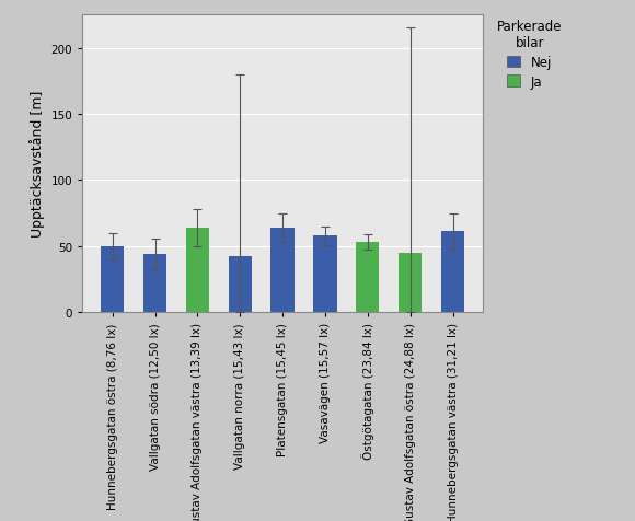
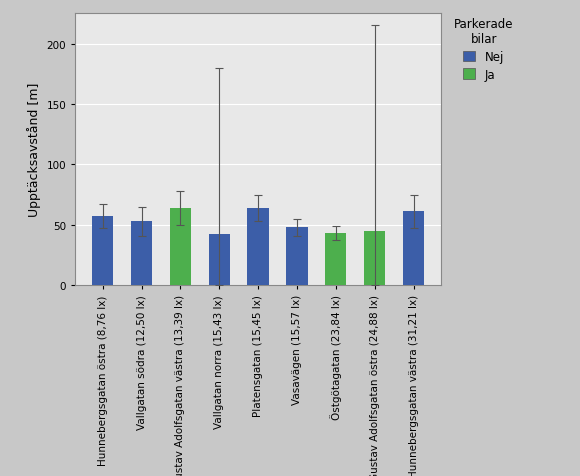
Hunnebergsgatan östra (8,76 lx): 50 -> 57
Vallgatan södra (12,50 lx): 44 -> 53
Vasavägen (15,57 lx): 58 -> 48
Östgötagatan (23,84 lx): 53 -> 43
